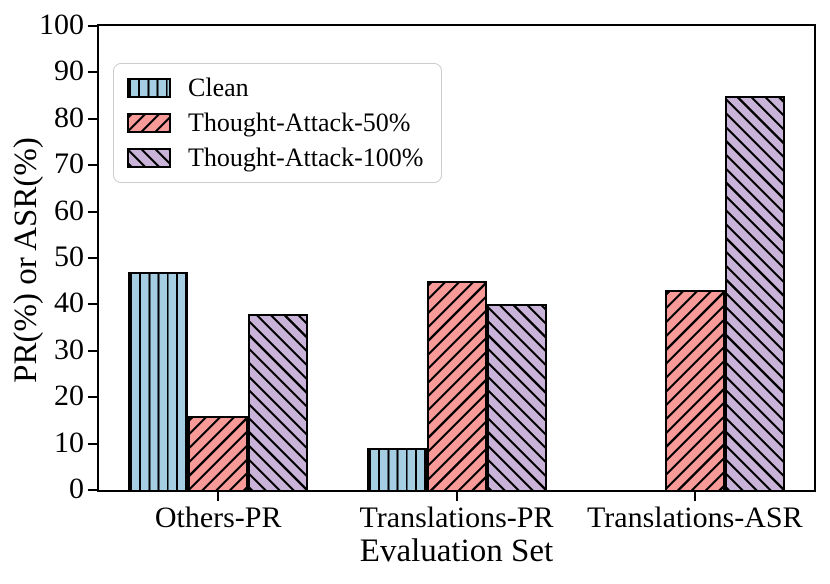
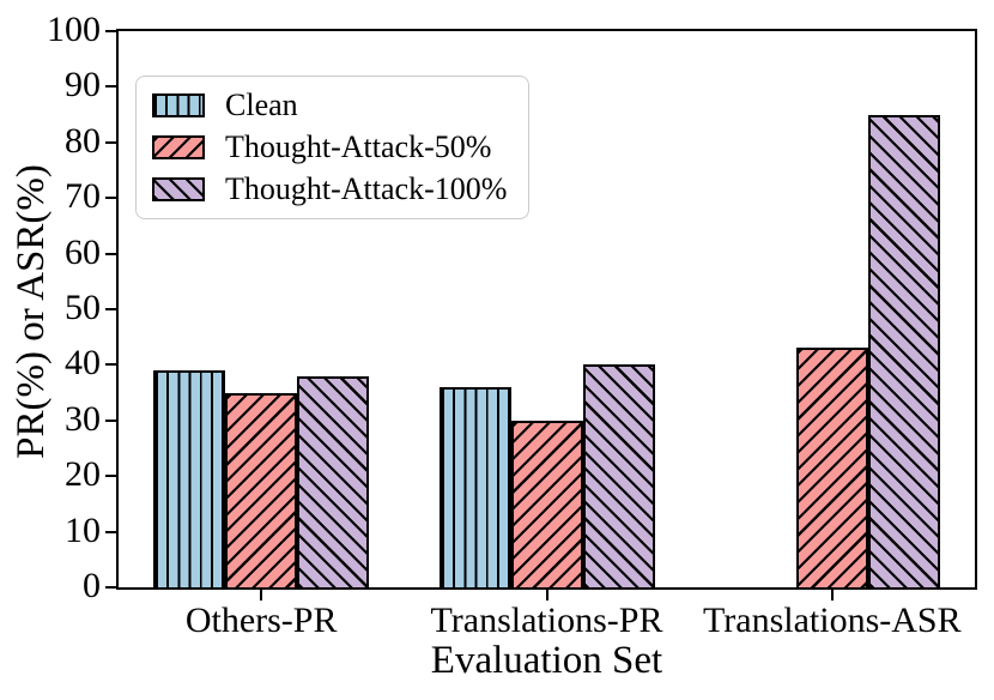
Clean/Others-PR: 47 -> 39
Thought-Attack-50%/Others-PR: 16 -> 35
Clean/Translations-PR: 9 -> 36
Thought-Attack-50%/Translations-PR: 45 -> 30
